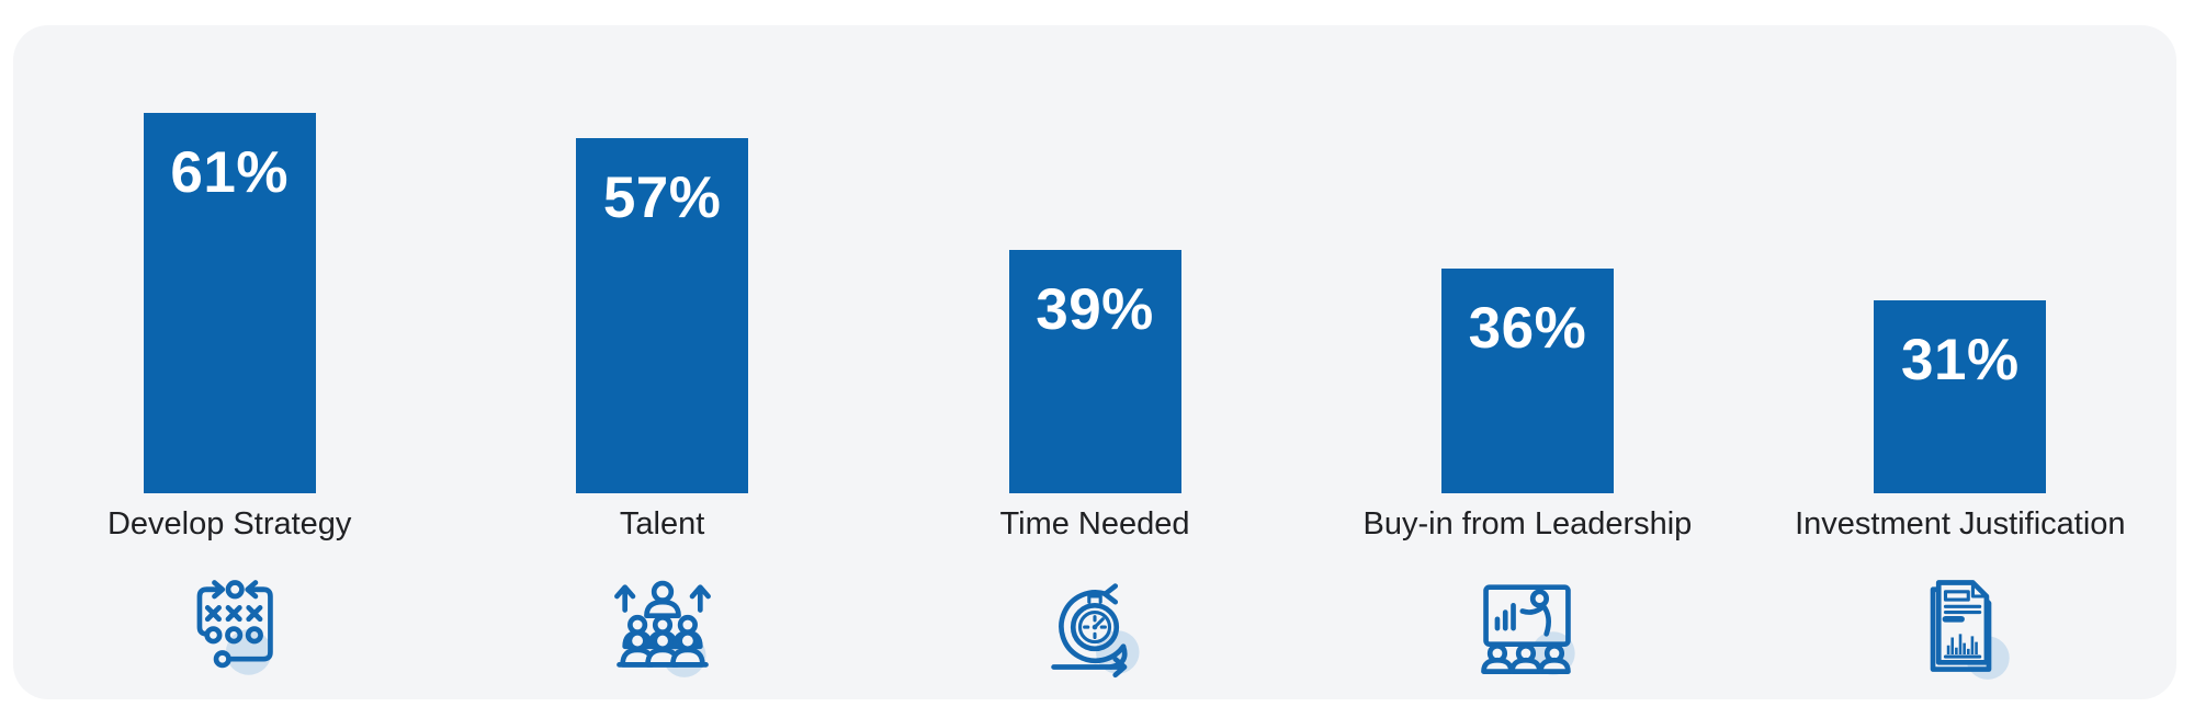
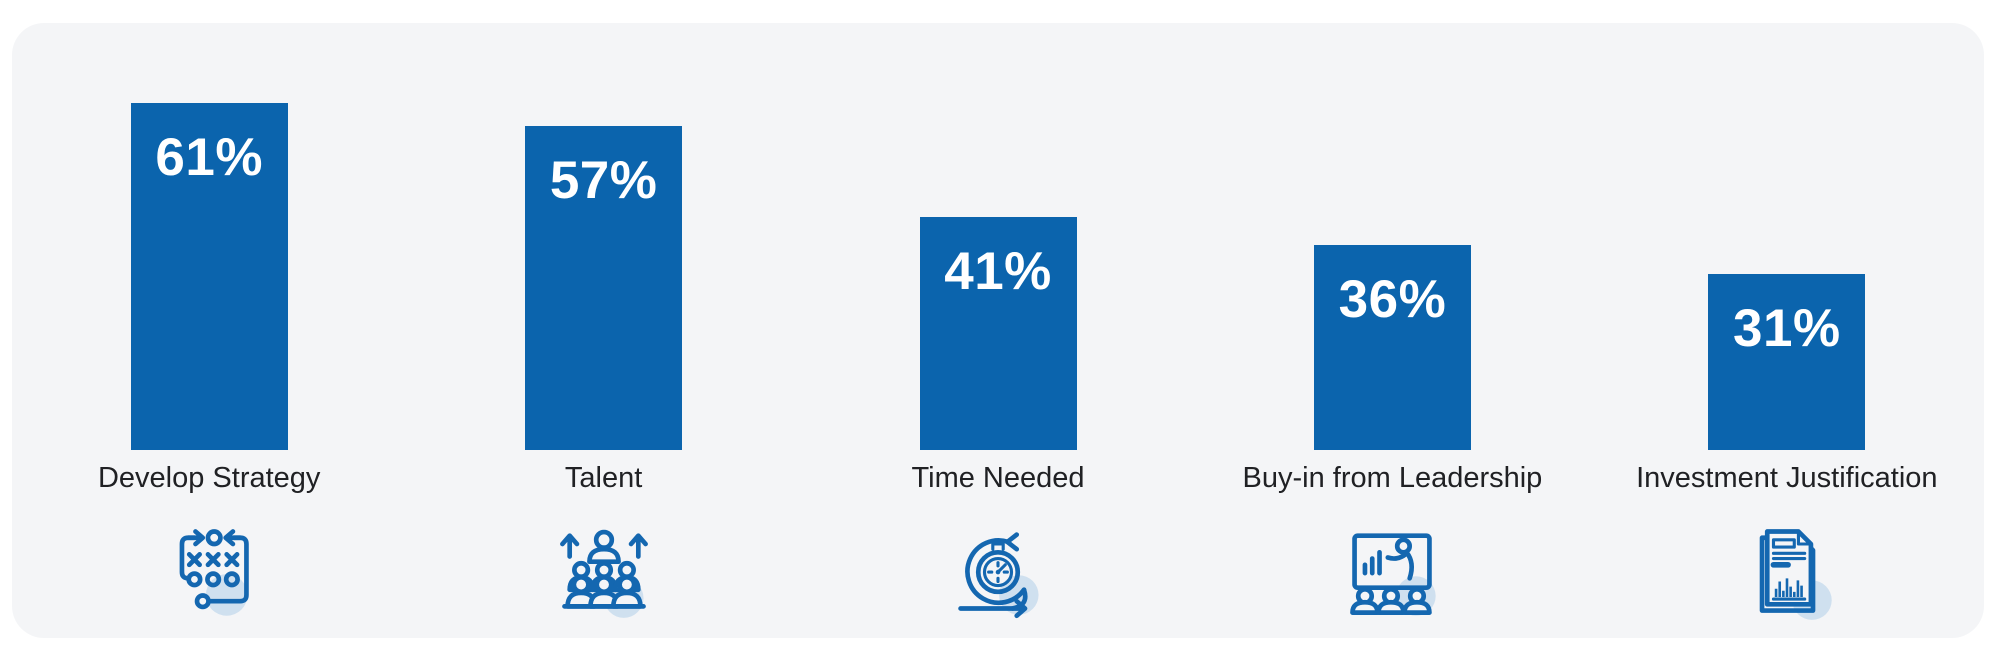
Time Needed: 39% -> 41%
